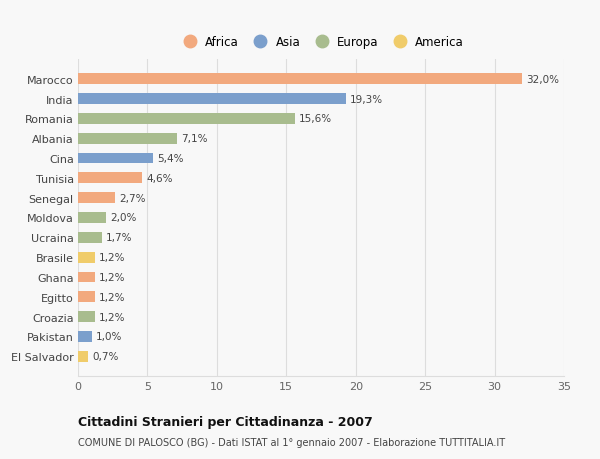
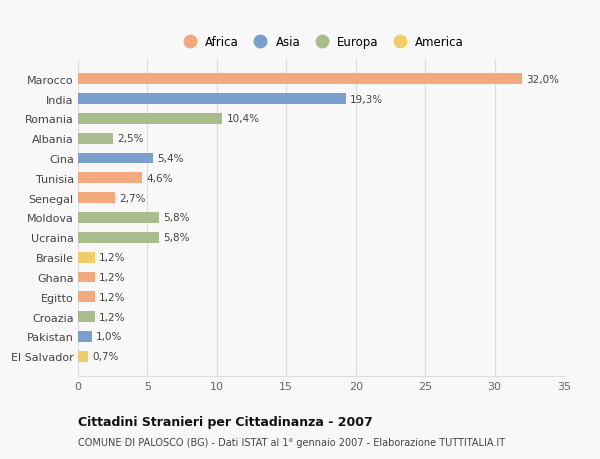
Romania: 15,6% -> 10,4%
Albania: 7,1% -> 2,5%
Moldova: 2,0% -> 5,8%
Ucraina: 1,7% -> 5,8%
